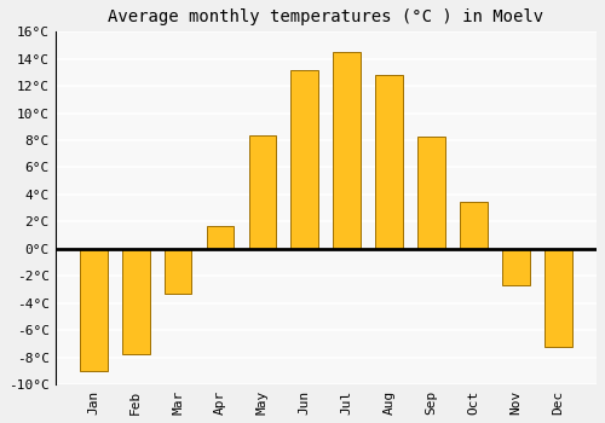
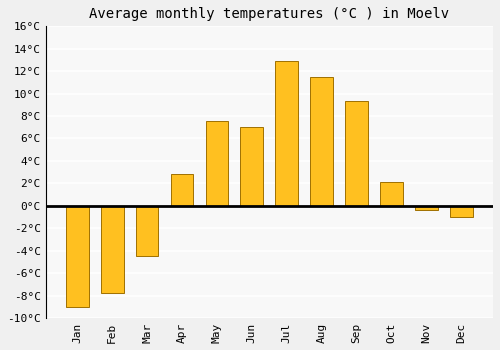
Mar: -3.3°C -> -4.5°C
Apr: 1.7°C -> 2.8°C
May: 8.4°C -> 7.6°C
Jun: 13.2°C -> 7.0°C
Jul: 14.5°C -> 12.9°C
Aug: 12.8°C -> 11.5°C
Sep: 8.3°C -> 9.3°C
Oct: 3.5°C -> 2.1°C
Nov: -2.7°C -> -0.4°C
Dec: -7.2°C -> -1.0°C
